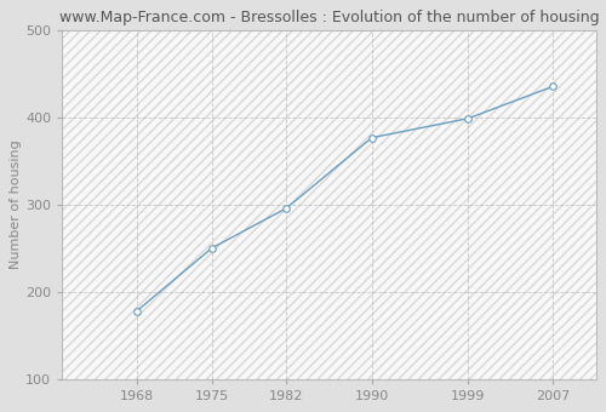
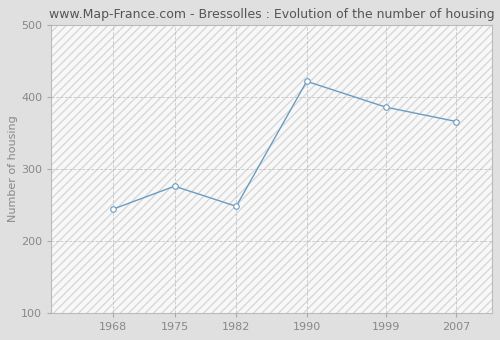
1968: 178 -> 244
1975: 250 -> 276
1982: 296 -> 248
1990: 377 -> 422
1999: 399 -> 386
2007: 436 -> 366
